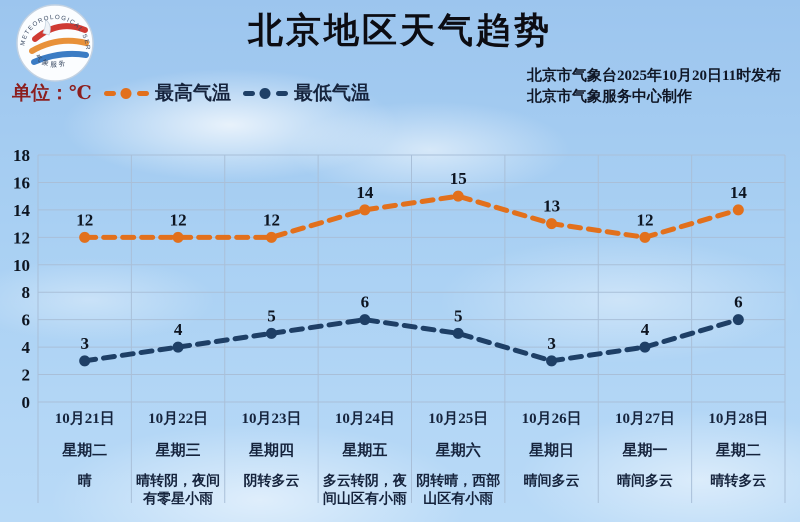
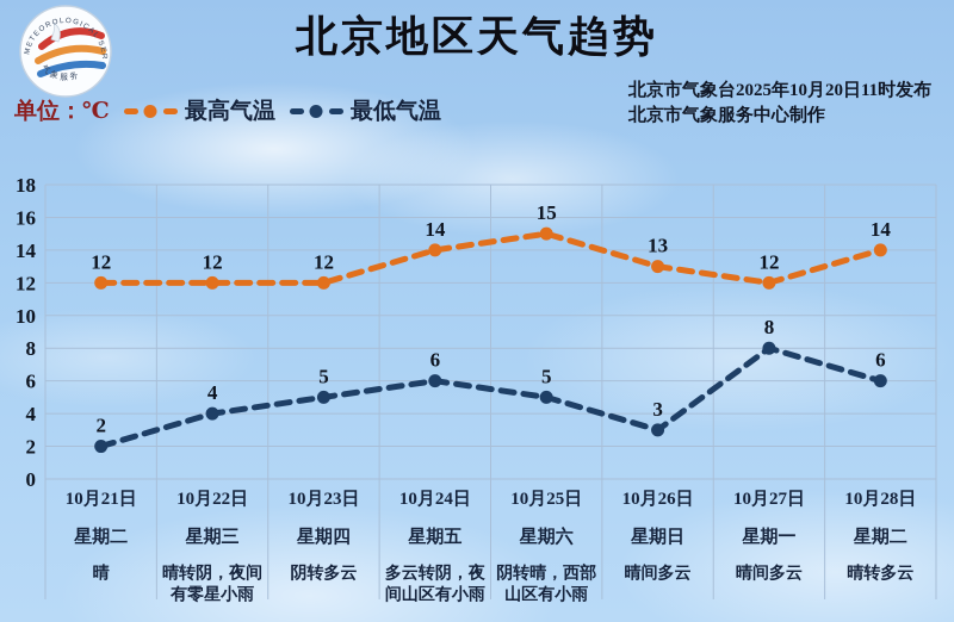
最低气温/10月21日: 3 -> 2
最低气温/10月27日: 4 -> 8
